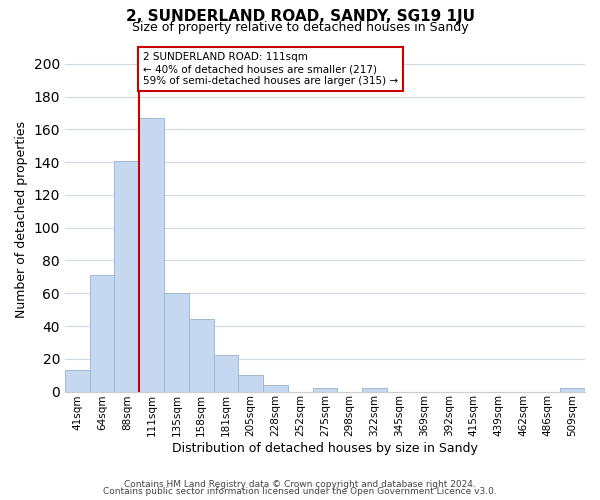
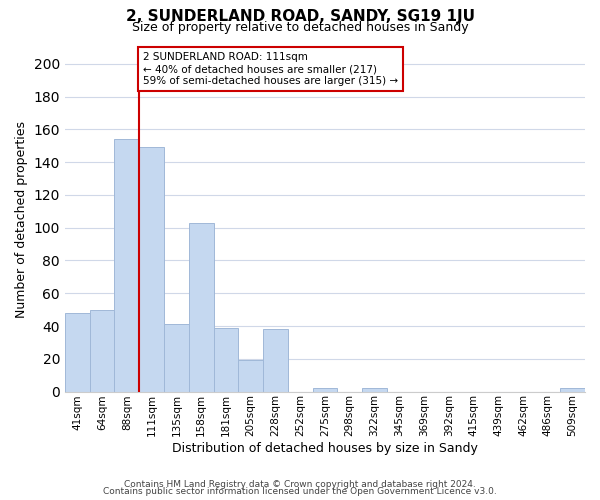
41sqm: 13 -> 48
64sqm: 71 -> 50
88sqm: 141 -> 154
111sqm: 167 -> 149
135sqm: 60 -> 41
158sqm: 44 -> 103
181sqm: 22 -> 39
205sqm: 10 -> 19
228sqm: 4 -> 38
